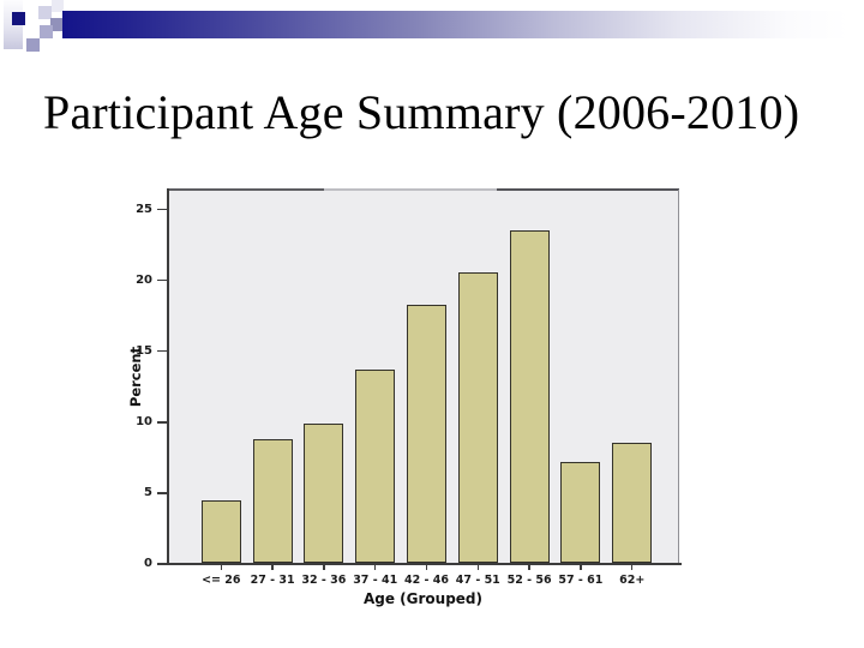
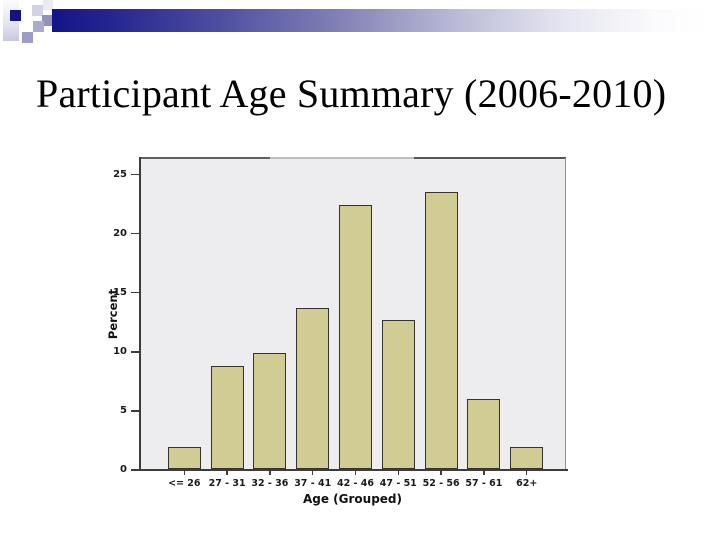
<= 26: 4.4 -> 1.9
42 - 46: 18.2 -> 22.3
47 - 51: 20.5 -> 12.6
57 - 61: 7.1 -> 5.9
62+: 8.5 -> 1.9
